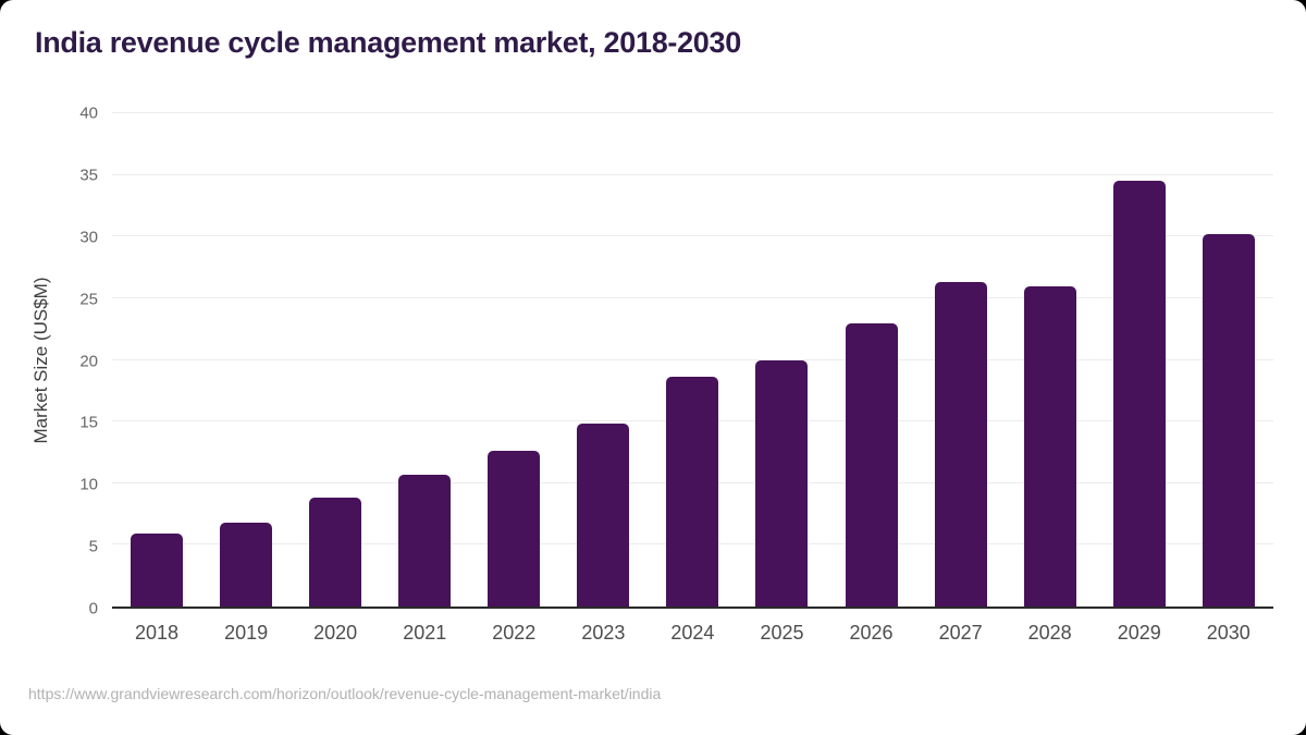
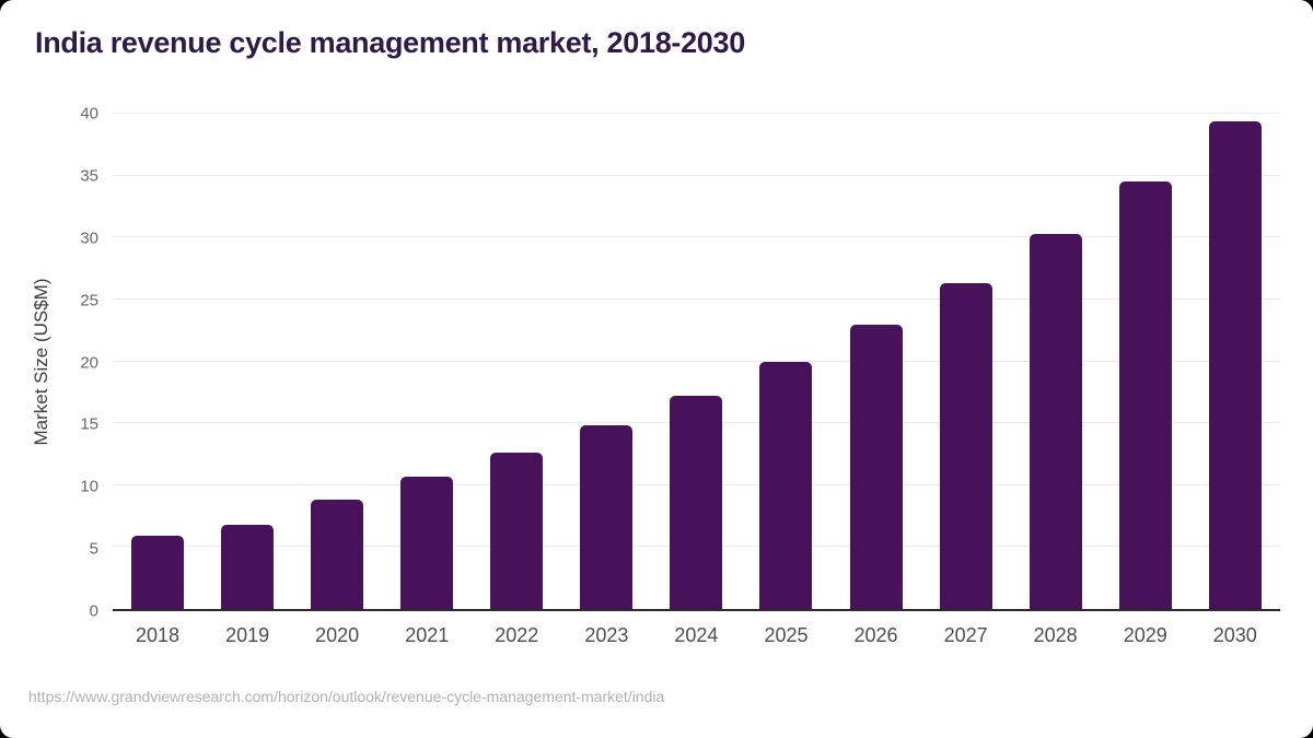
2024: 18.6 -> 17.2
2028: 26.0 -> 30.3
2030: 30.2 -> 39.4
